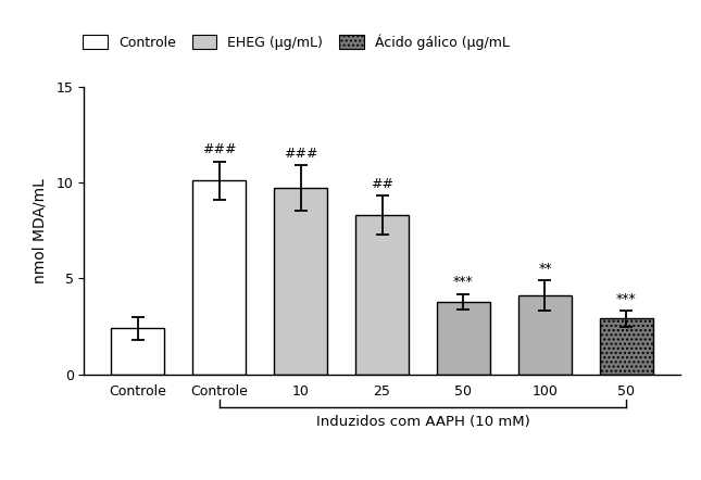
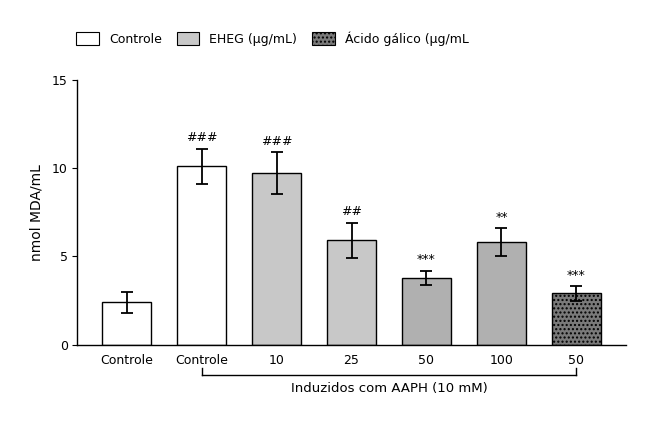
25: 8.3 -> 5.9
100: 4.1 -> 5.8
